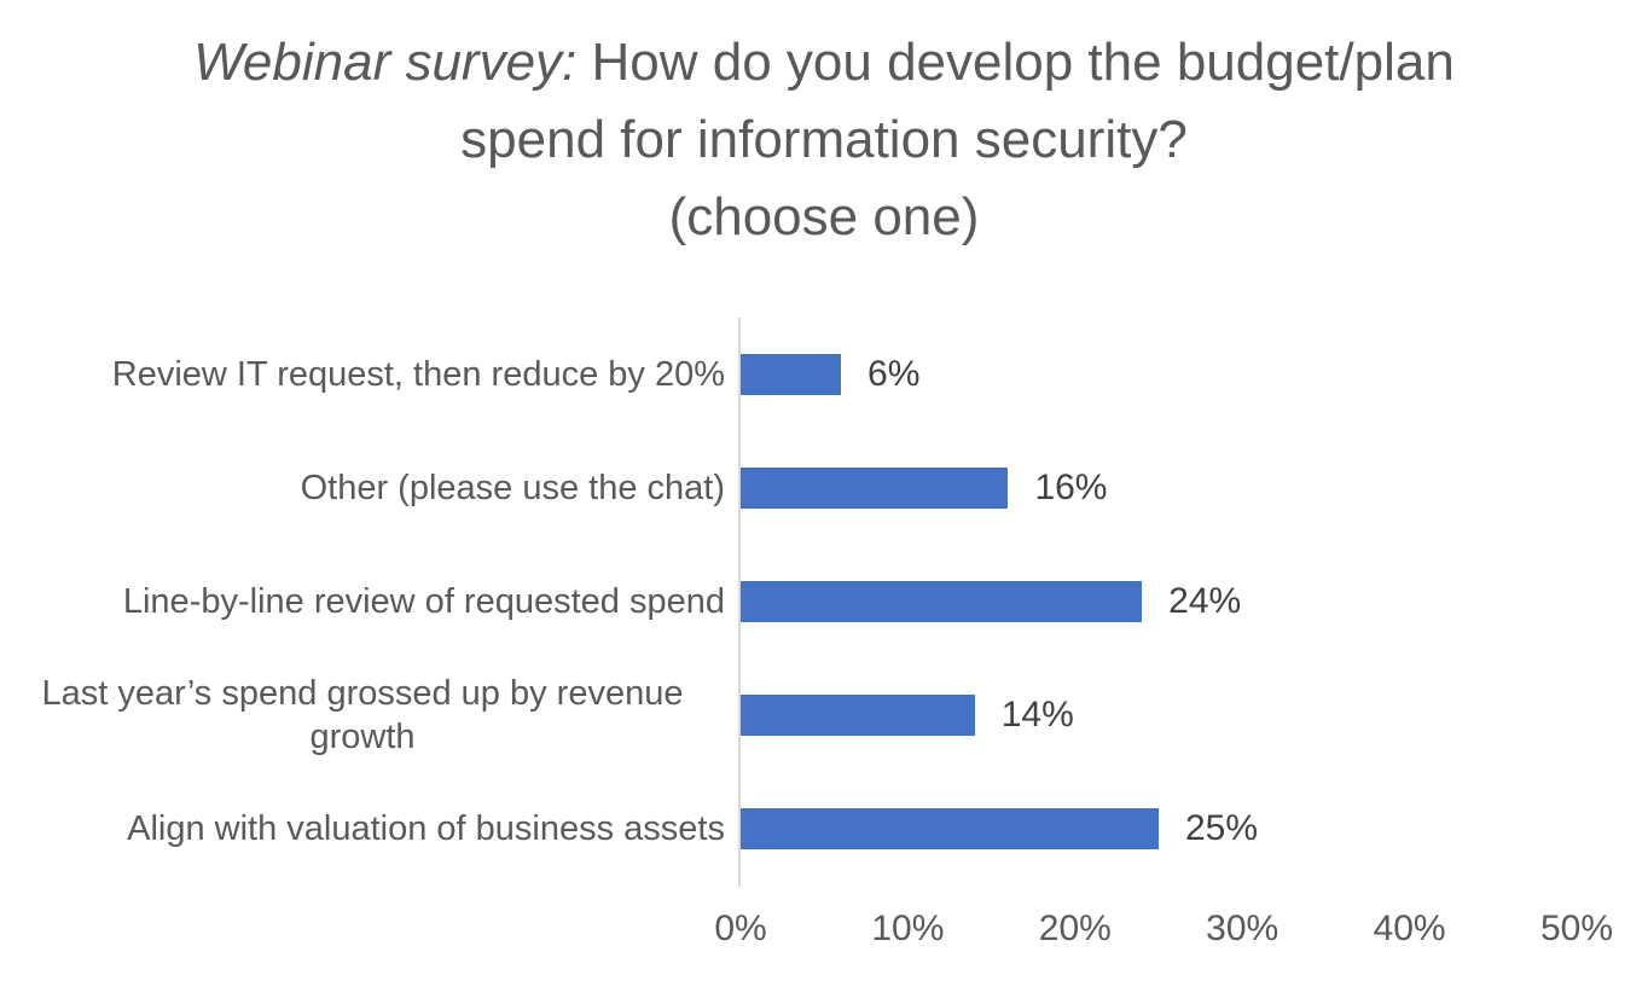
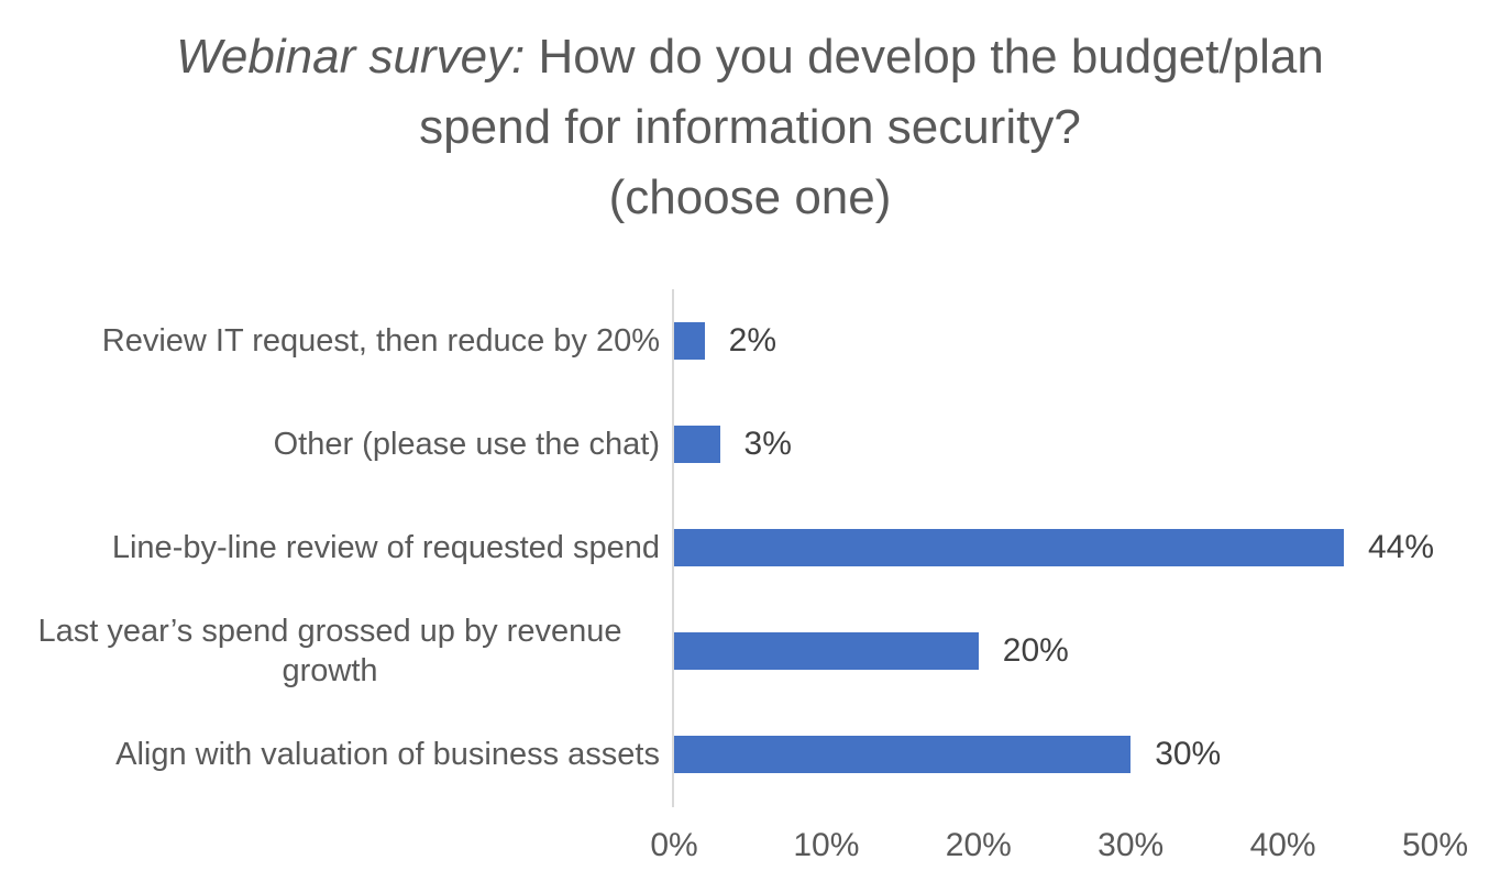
Review IT request, then reduce by 20%: 6% -> 2%
Other (please use the chat): 16% -> 3%
Line-by-line review of requested spend: 24% -> 44%
Last year’s spend grossed up by revenue growth: 14% -> 20%
Align with valuation of business assets: 25% -> 30%
